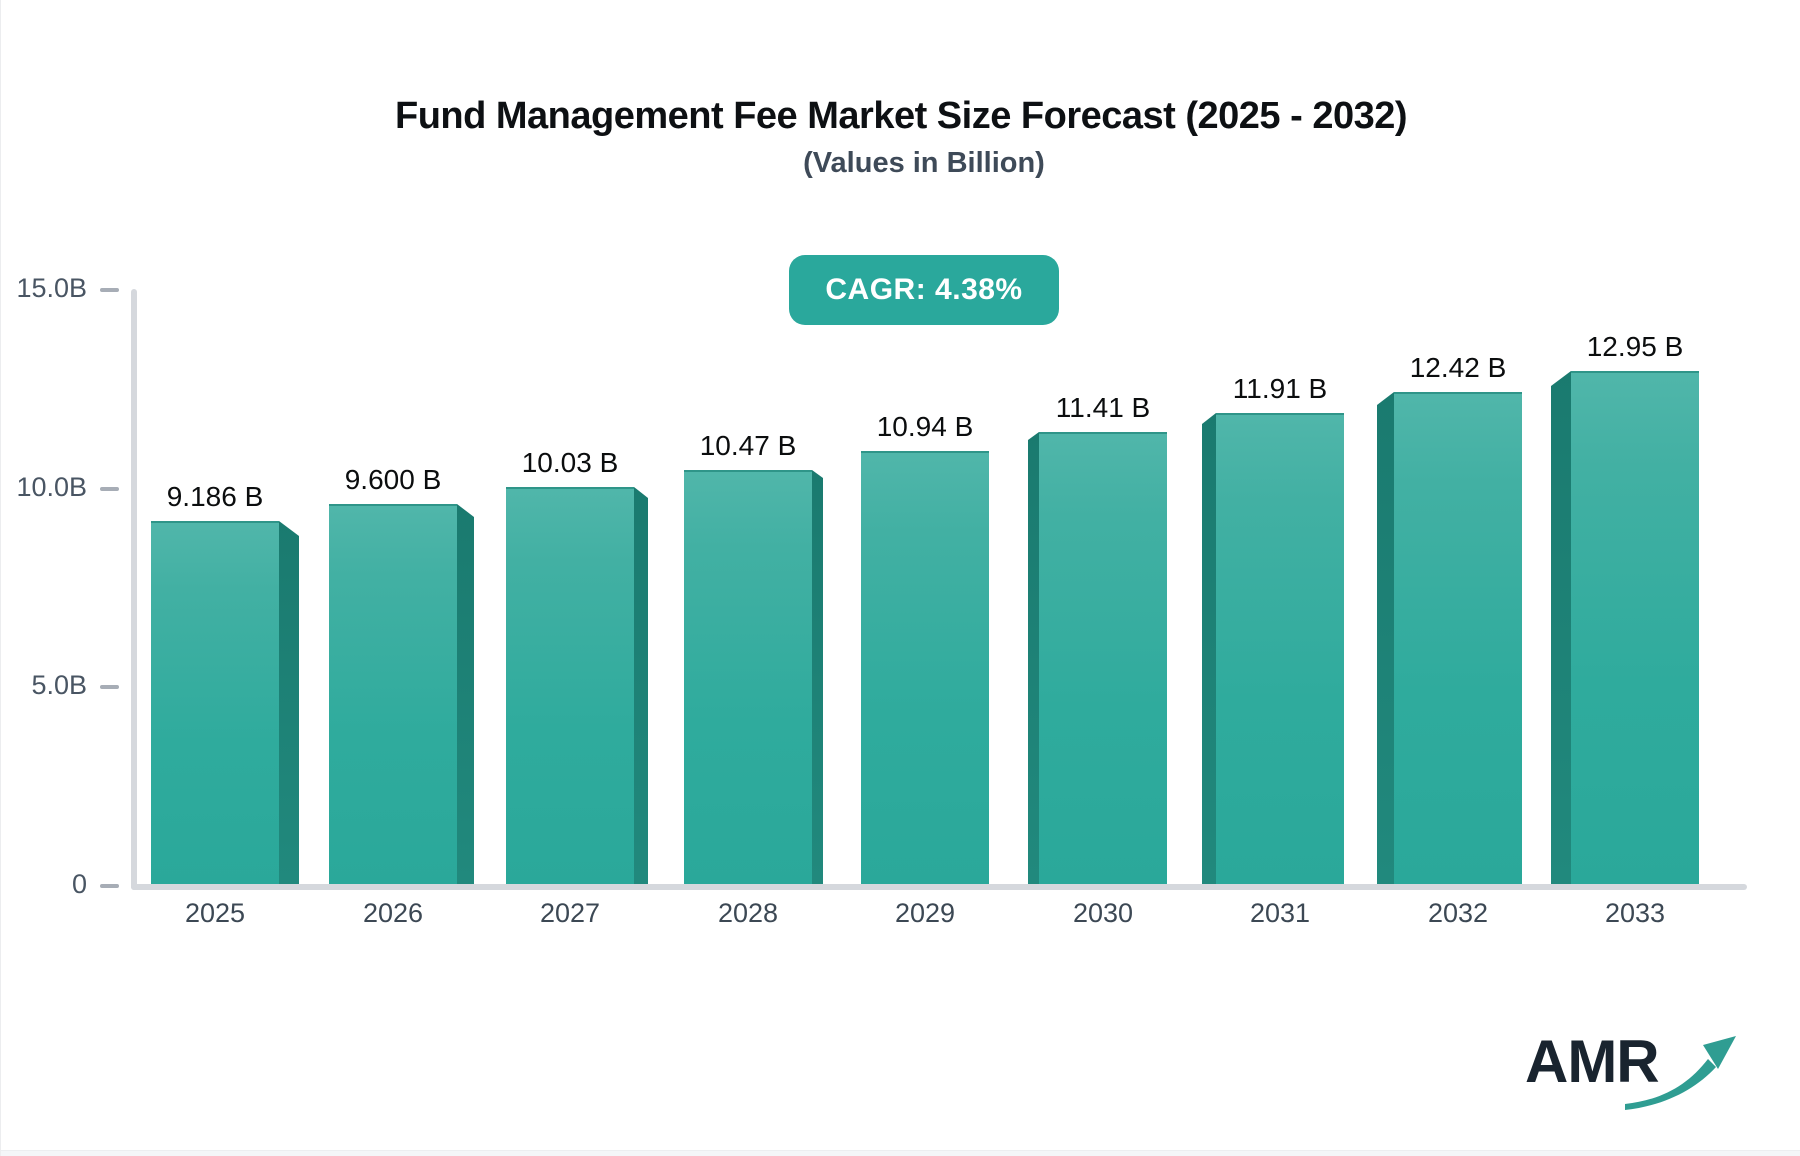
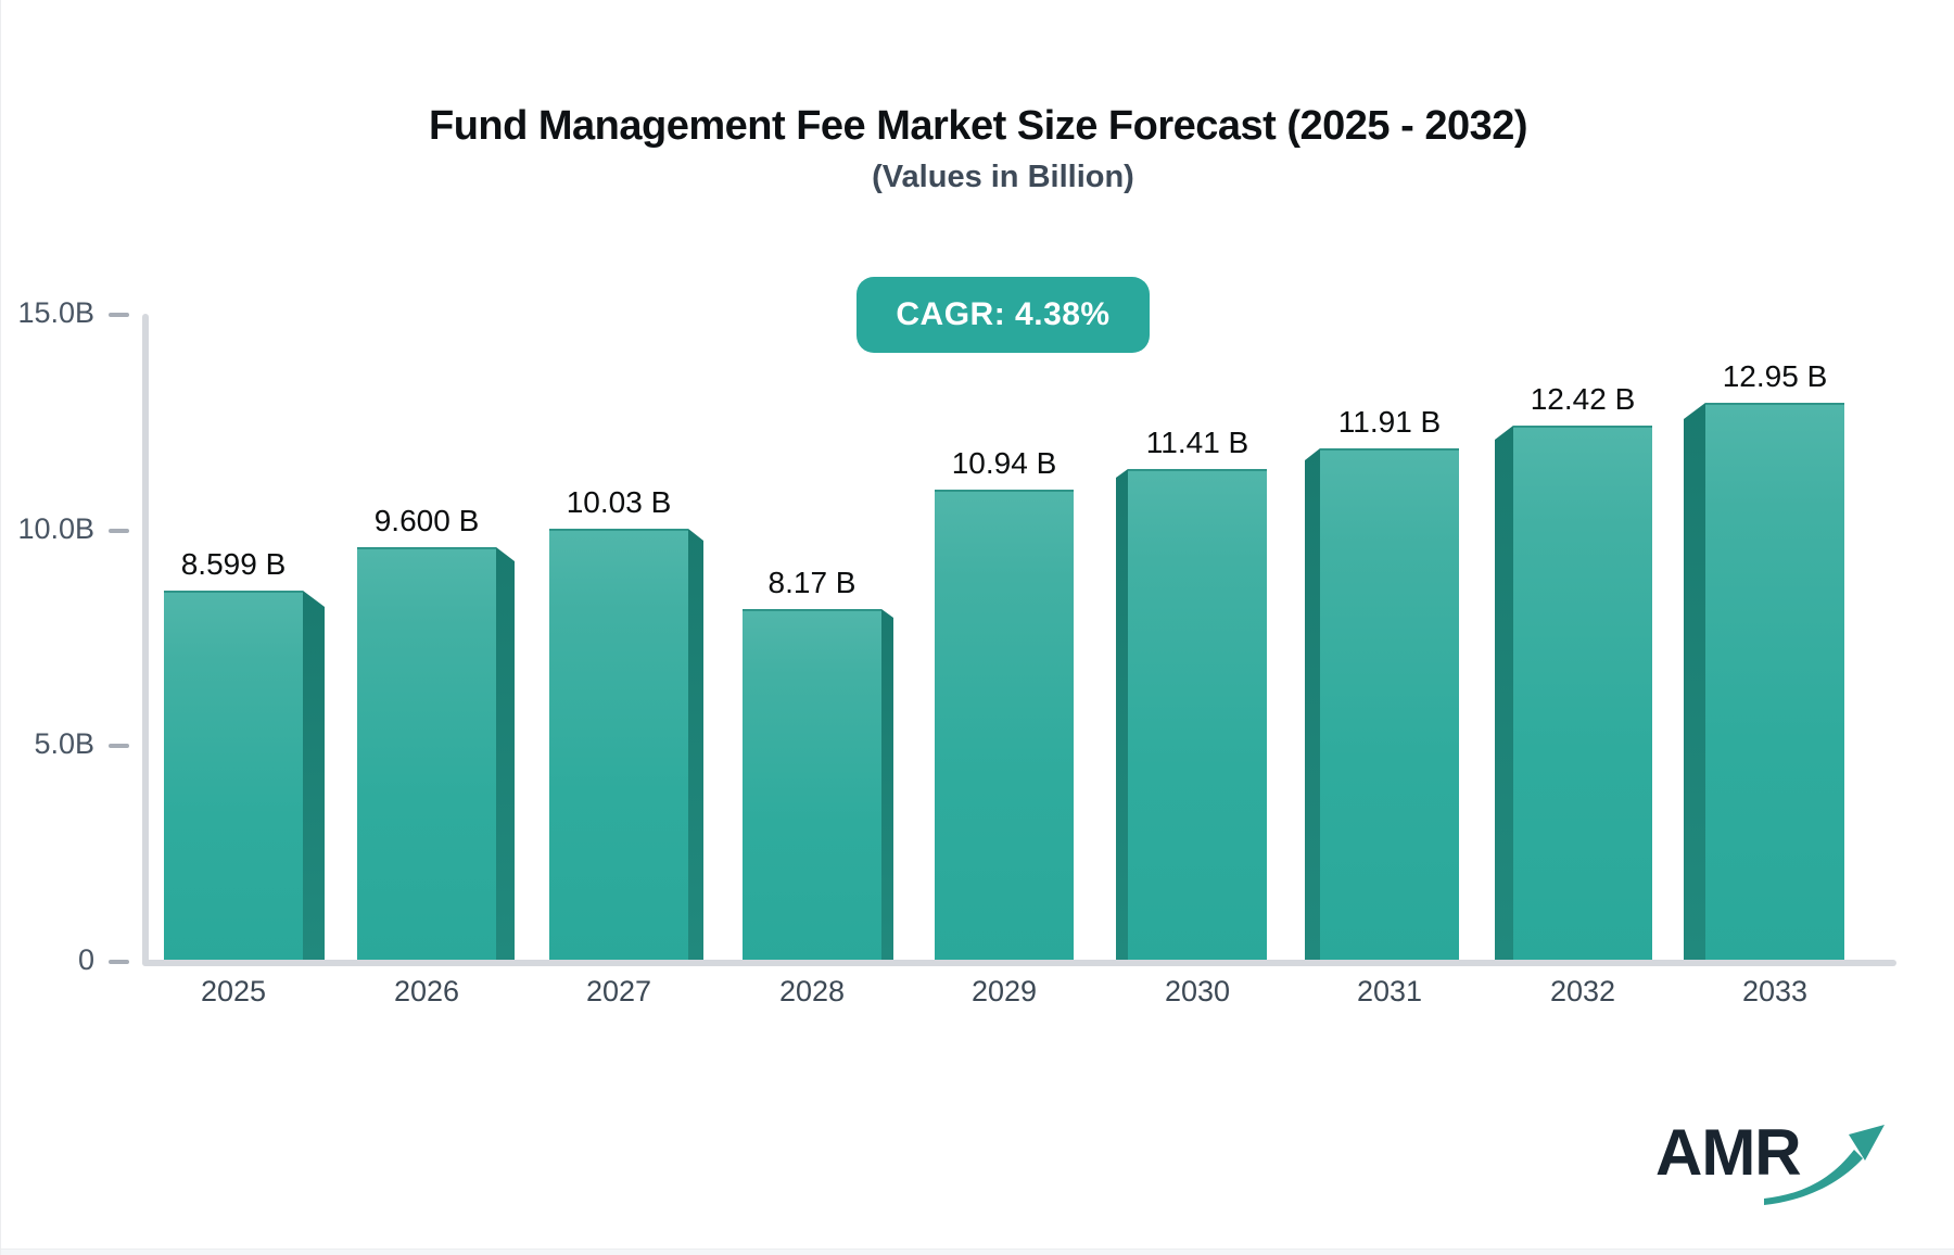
2025: 9.186 -> 8.599
2028: 10.47 -> 8.17
